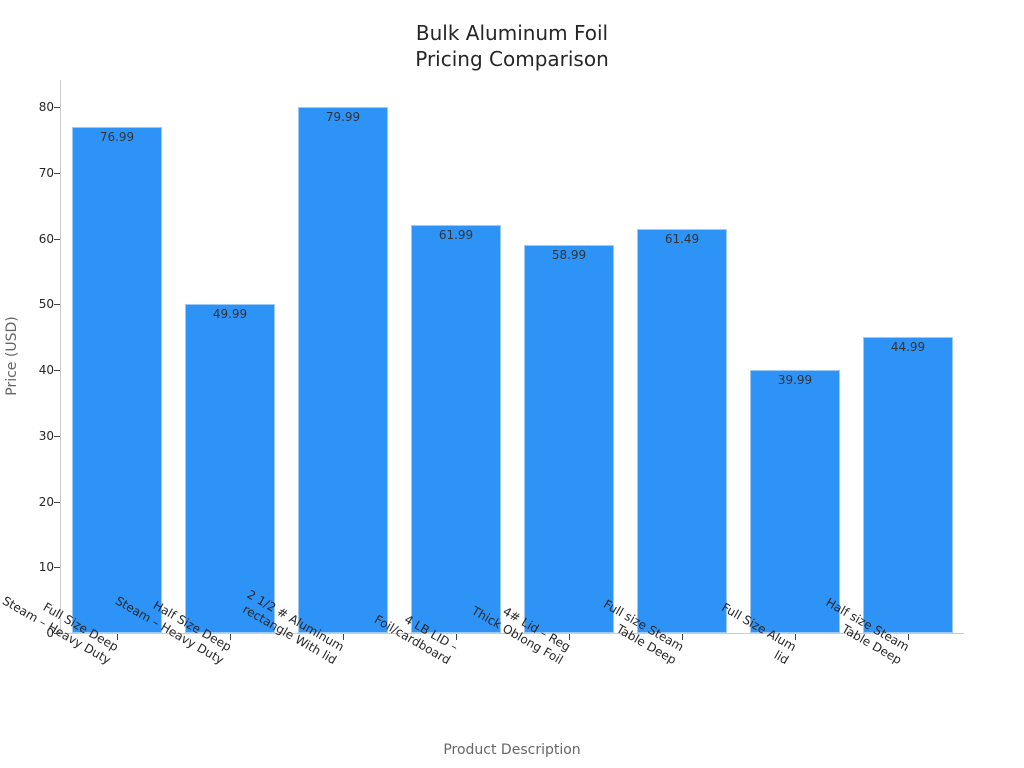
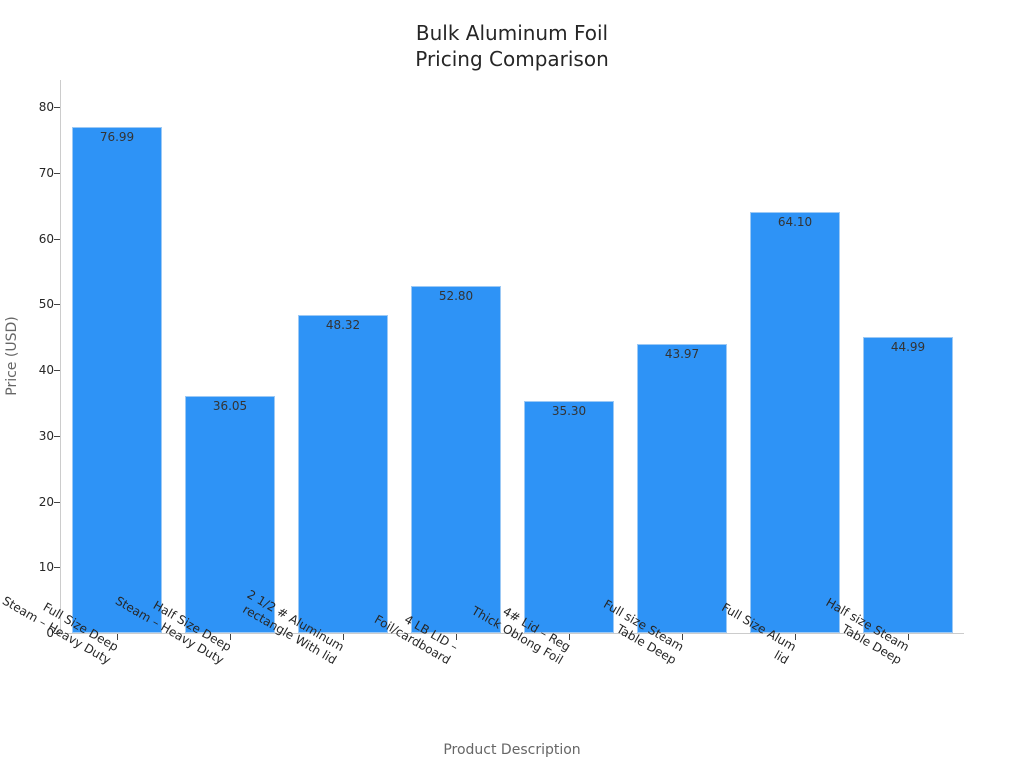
Half Size Deep Steam – Heavy Duty: 49.99 -> 36.05
2 1/2 # Aluminum rectangle With lid: 79.99 -> 48.32
4 LB LID – Foil/cardboard: 61.99 -> 52.80
4# Lid – Reg Thick Oblong Foil: 58.99 -> 35.30
Full size Steam Table Deep: 61.49 -> 43.97
Full Size Alum lid: 39.99 -> 64.10
